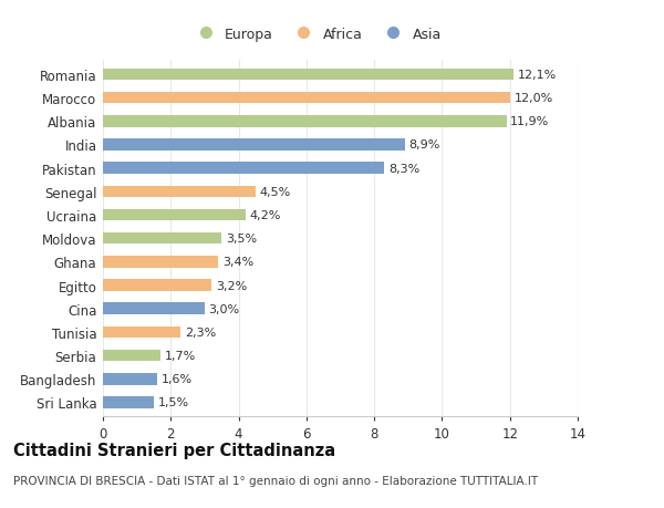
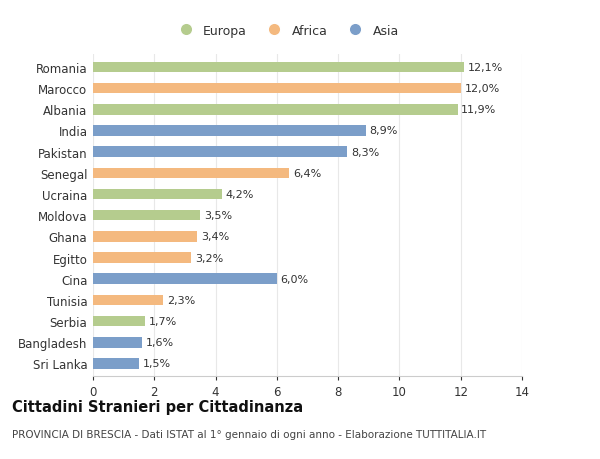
Senegal: 4,5% -> 6,4%
Cina: 3,0% -> 6,0%
